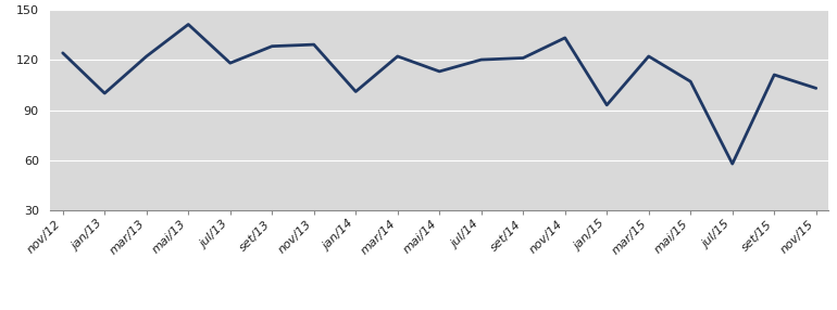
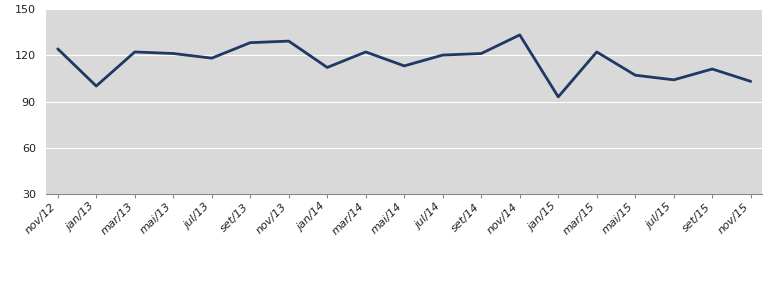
mai/13: 141 -> 121
jan/14: 101 -> 112
jul/15: 58 -> 104
